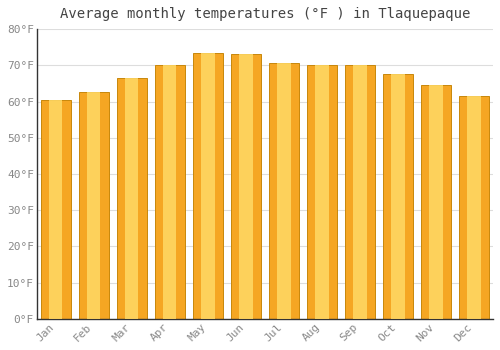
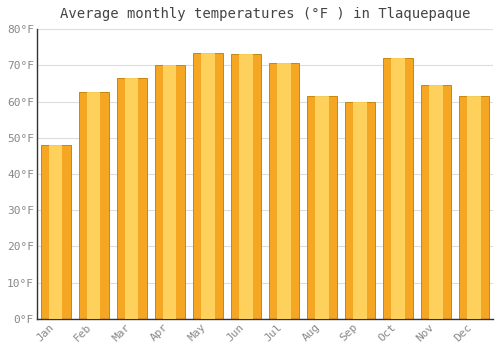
Jan: 60.5°F -> 48.0°F
Aug: 70.0°F -> 61.5°F
Sep: 70.0°F -> 60.0°F
Oct: 67.5°F -> 72.0°F
